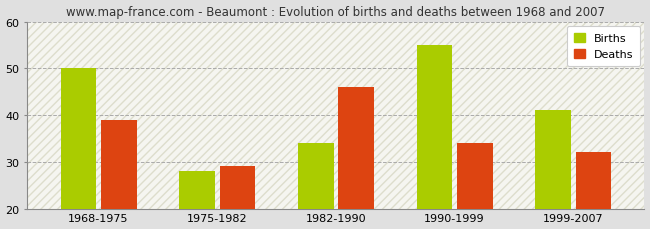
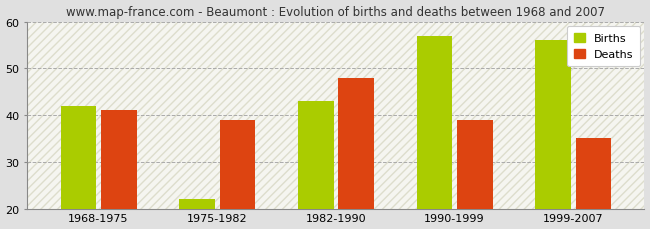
Births/1968-1975: 50 -> 42
Deaths/1968-1975: 39 -> 41
Births/1975-1982: 28 -> 22
Deaths/1975-1982: 29 -> 39
Births/1982-1990: 34 -> 43
Deaths/1982-1990: 46 -> 48
Births/1990-1999: 55 -> 57
Deaths/1990-1999: 34 -> 39
Births/1999-2007: 41 -> 56
Deaths/1999-2007: 32 -> 35
